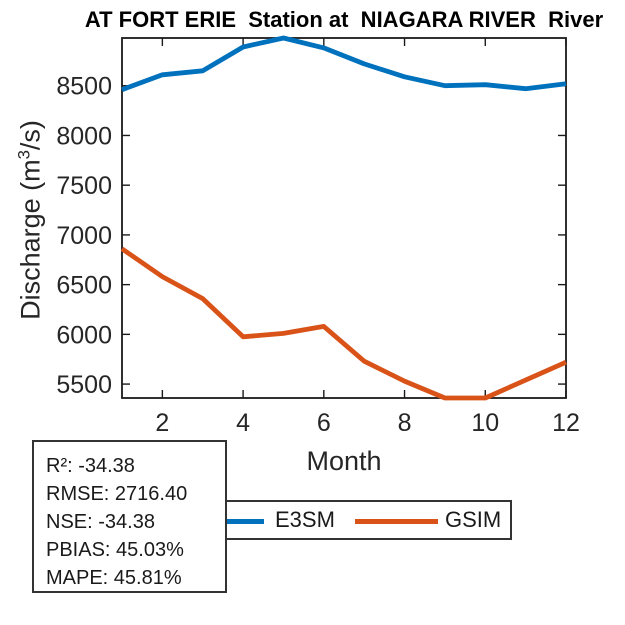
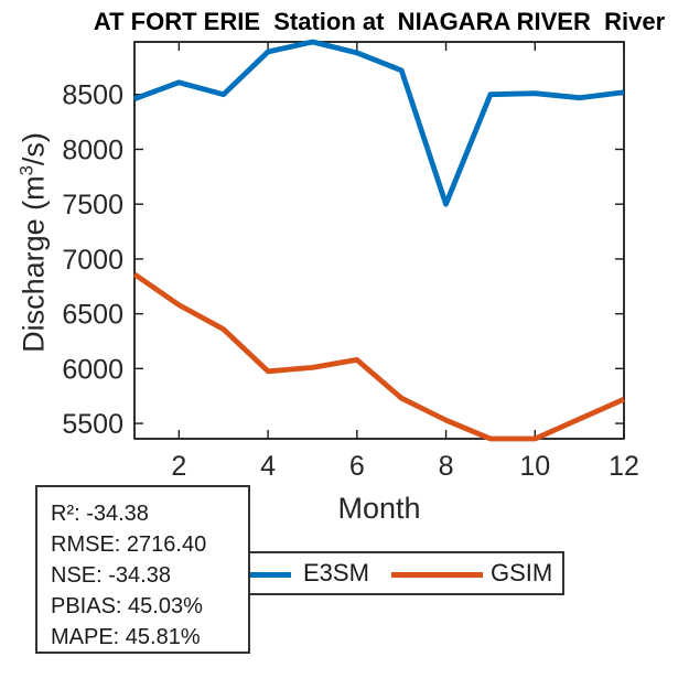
E3SM/3: 8600 -> 8500
E3SM/8: 8600 -> 7500
